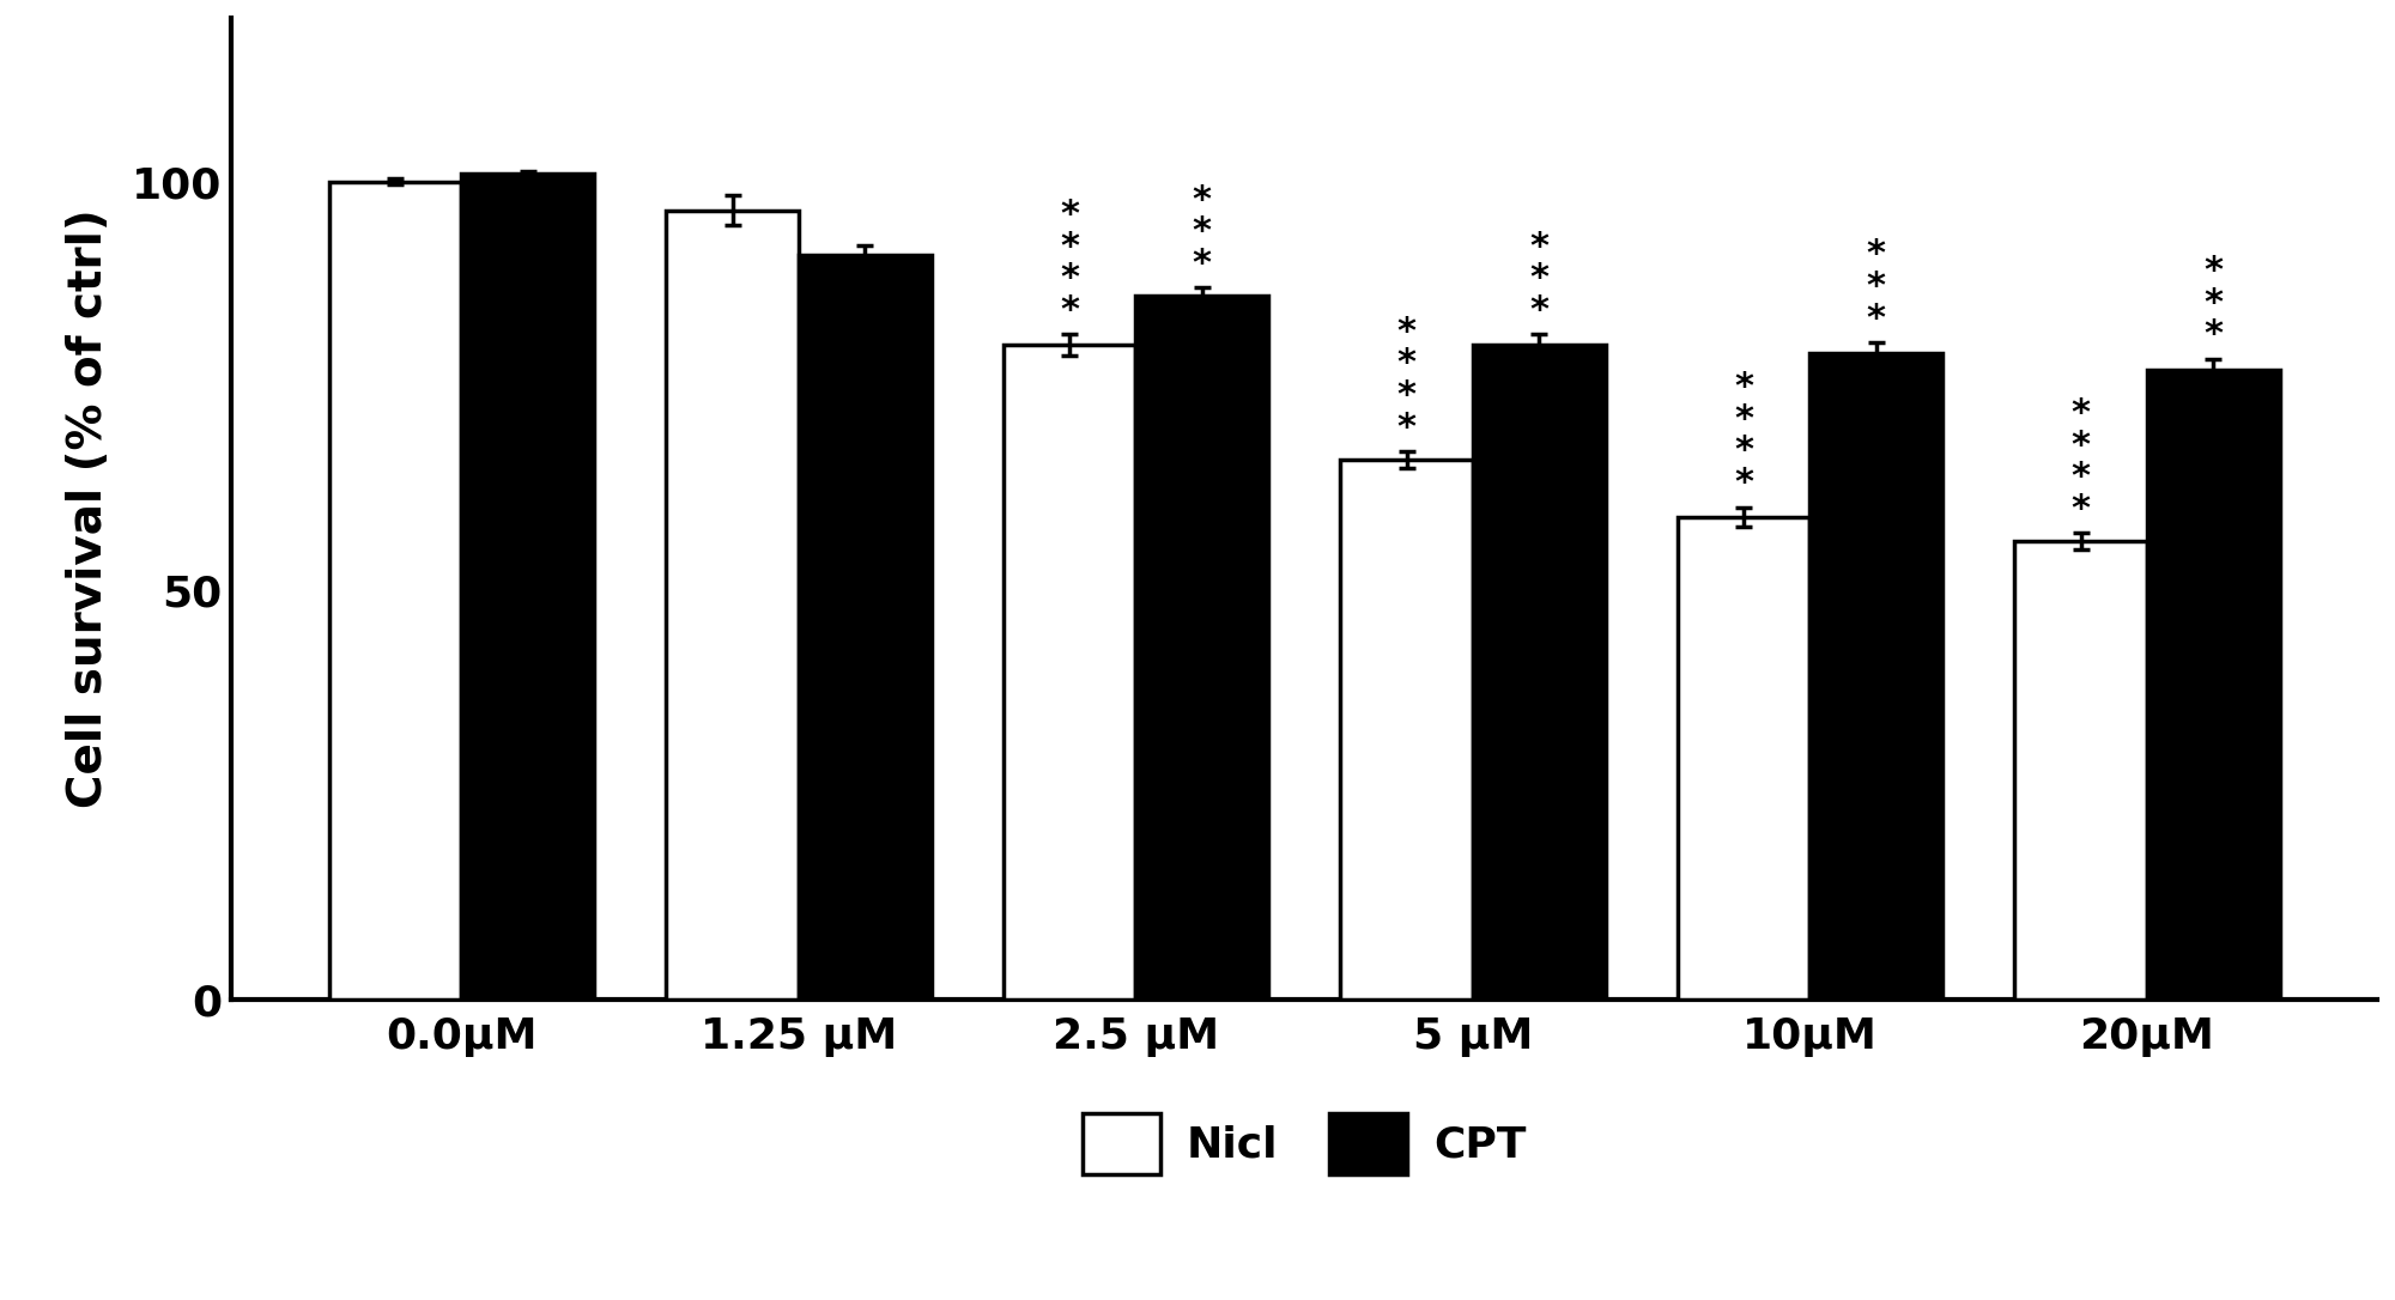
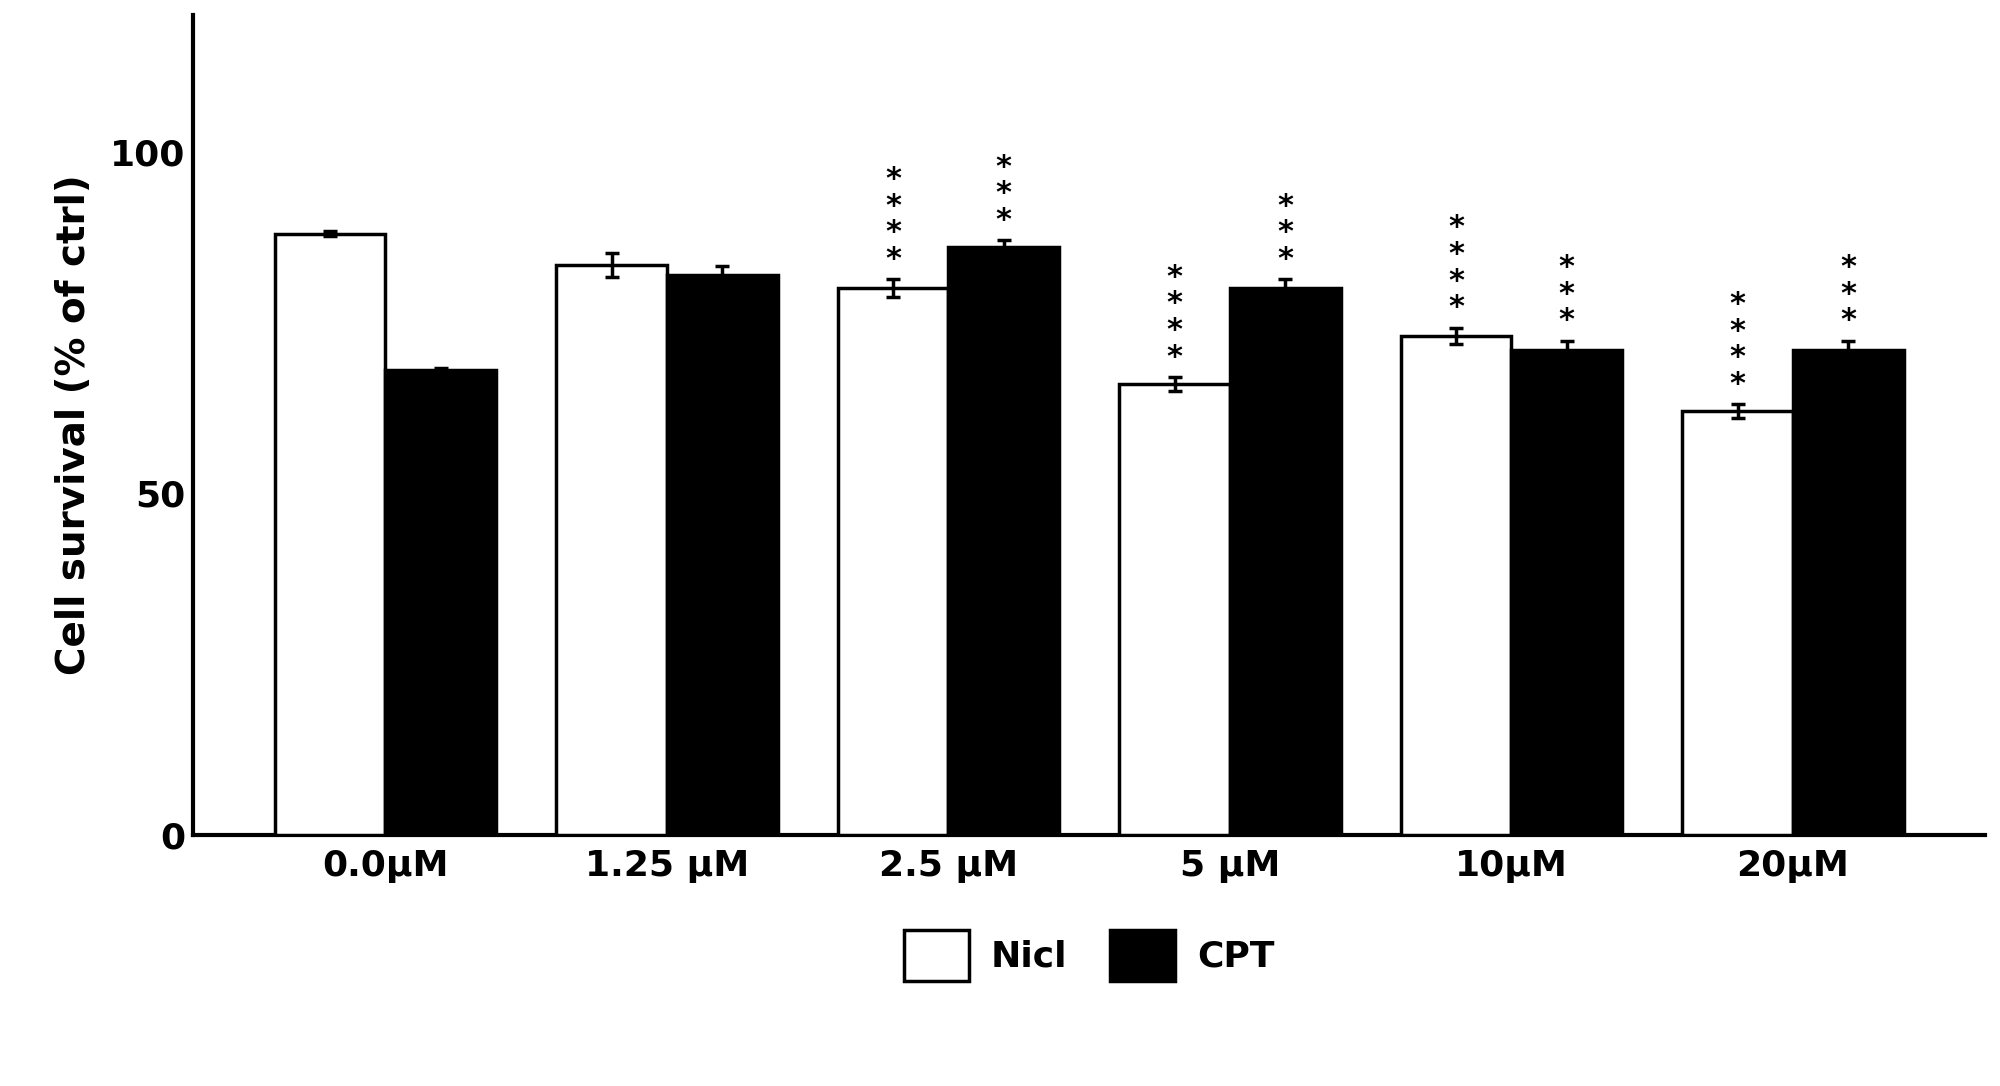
Nicl/0.0μM: 100.0 -> 88.0
CPT/0.0μM: 101 -> 68
Nicl/1.25 μM: 96.5 -> 83.4
CPT/1.25 μM: 91 -> 82
Nicl/10μM: 59.0 -> 73.0
CPT/10μM: 79 -> 71
Nicl/20μM: 56.0 -> 62.0
CPT/20μM: 77 -> 71
